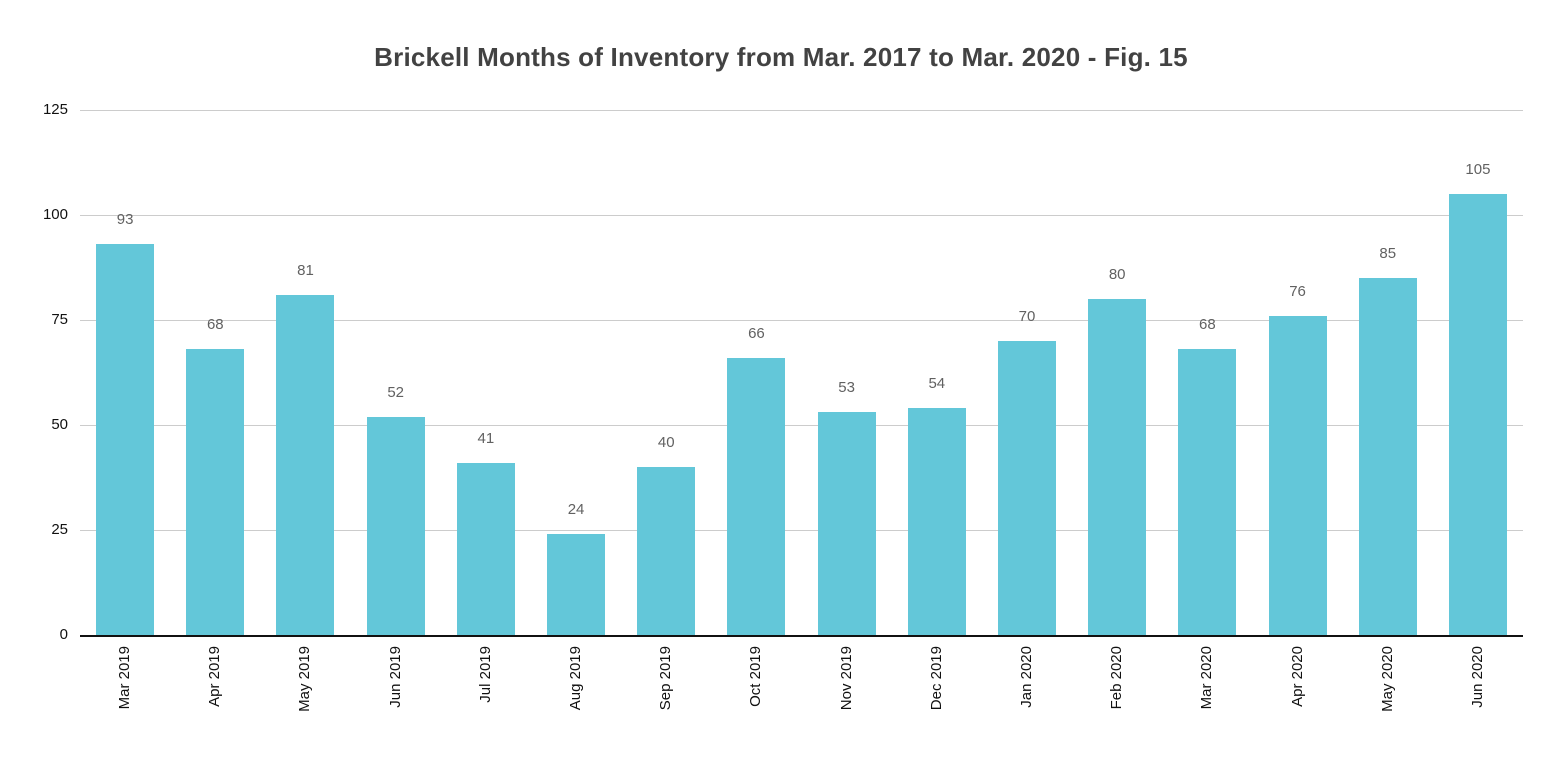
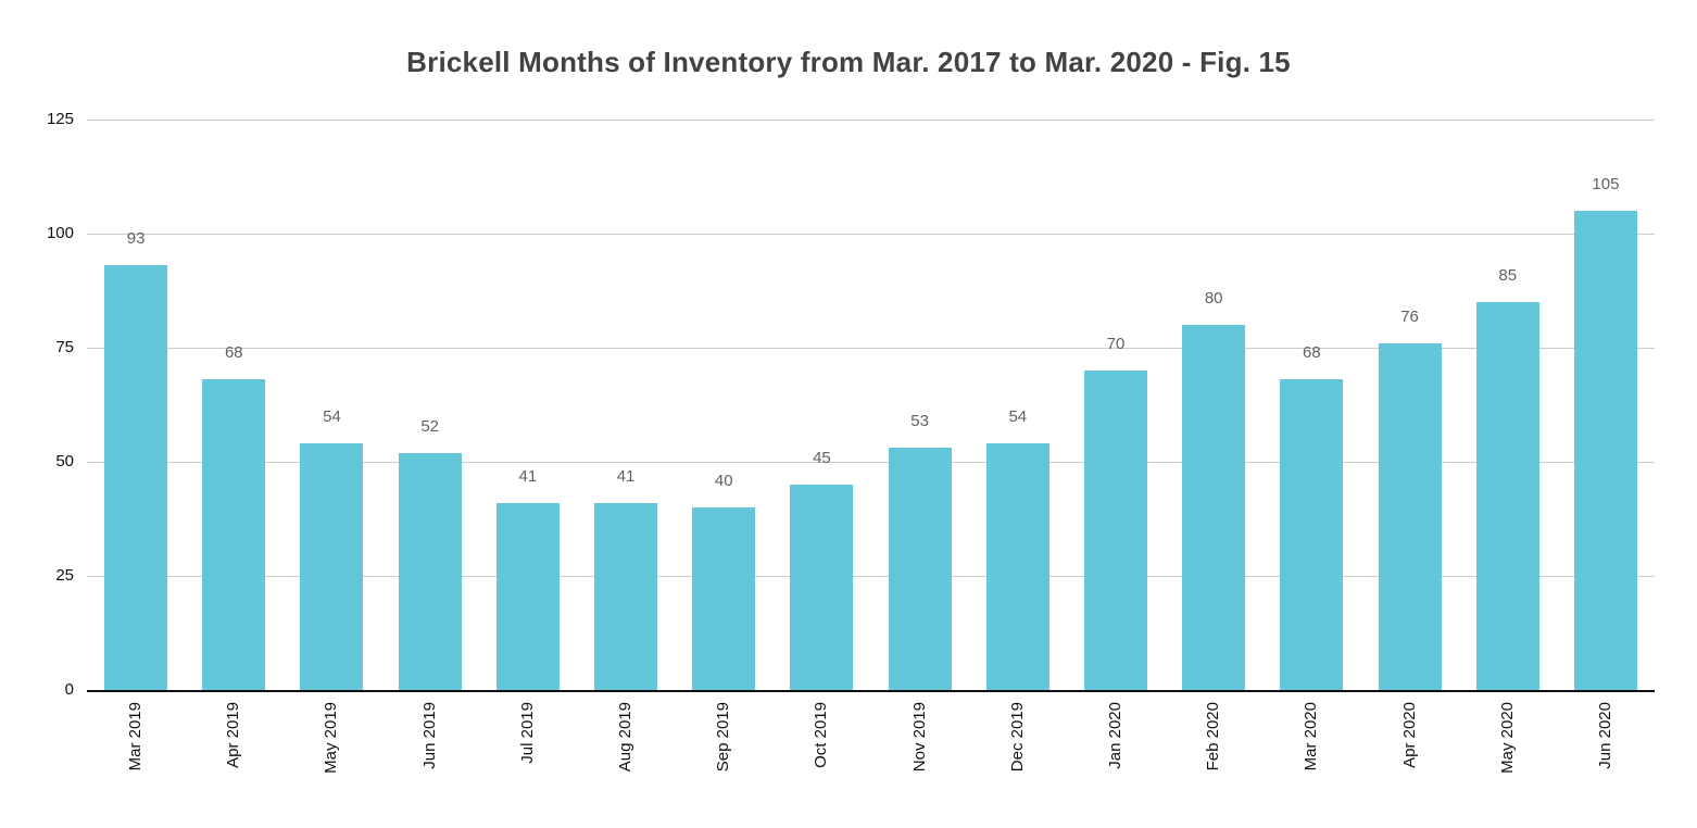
May 2019: 81 -> 54
Aug 2019: 24 -> 41
Oct 2019: 66 -> 45
